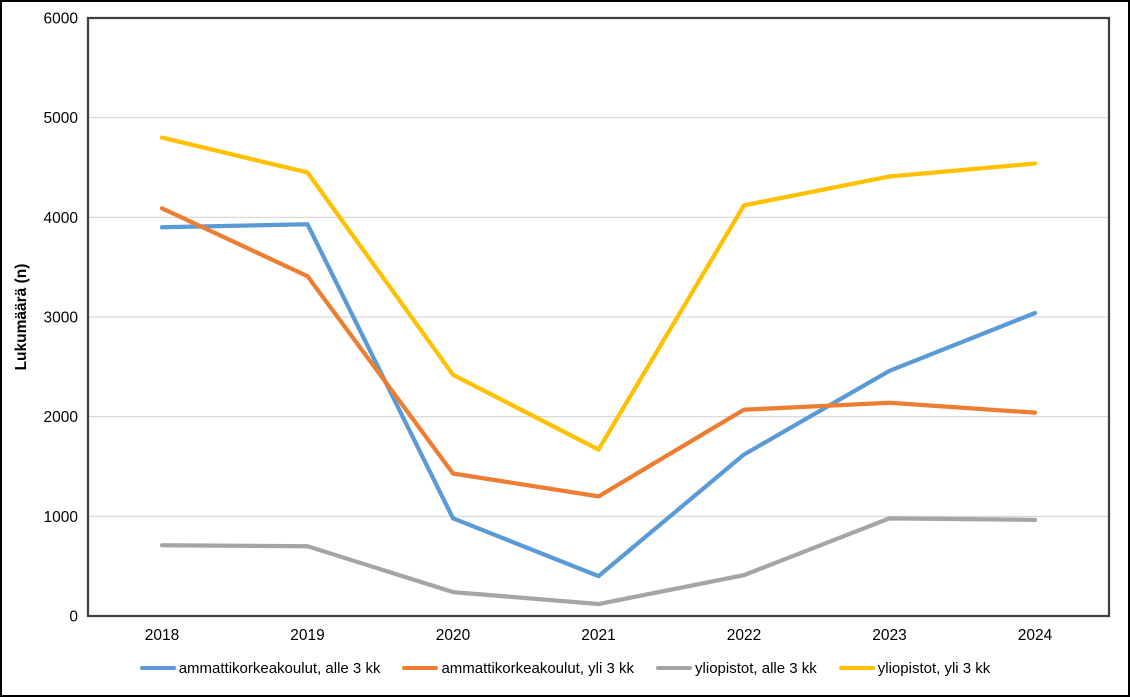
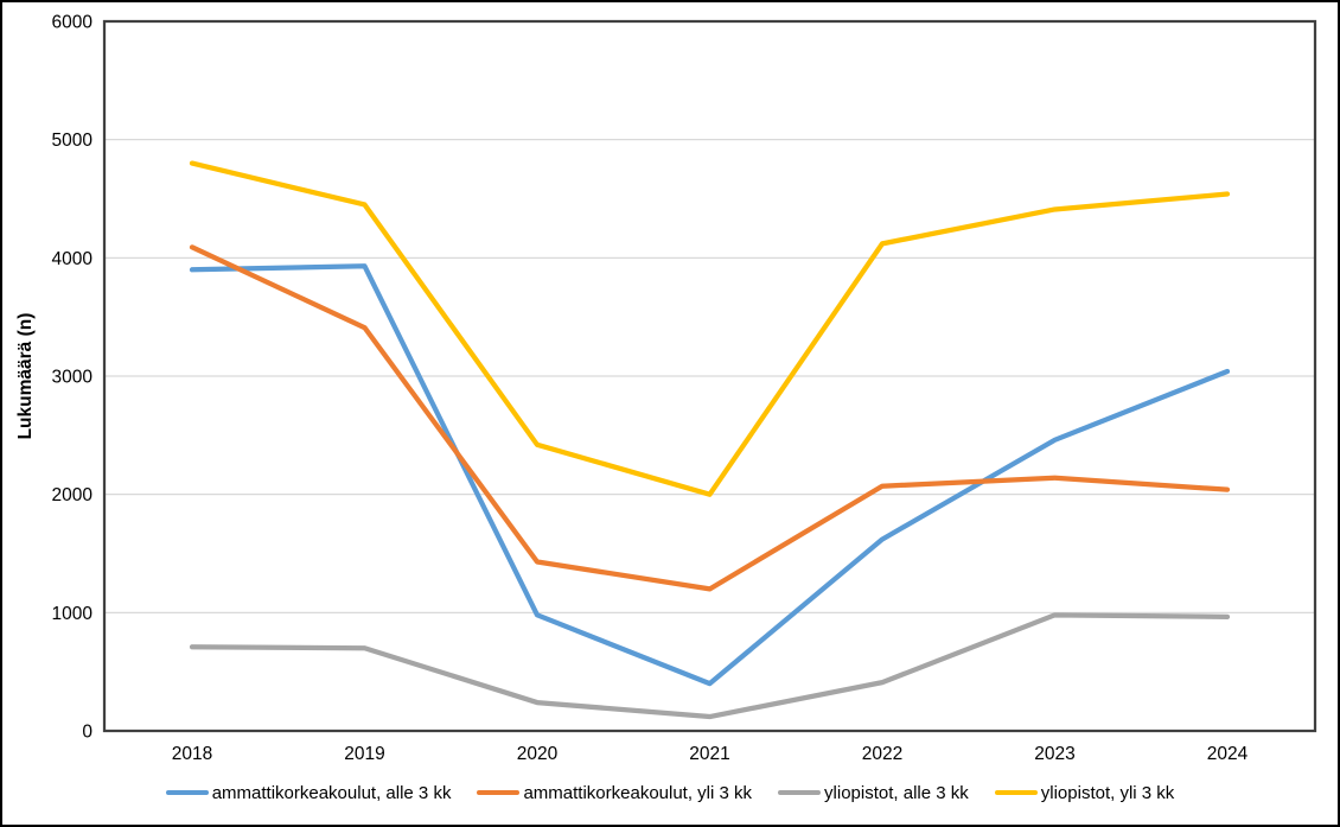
yliopistot, yli 3 kk/2021: 1700 -> 2000
